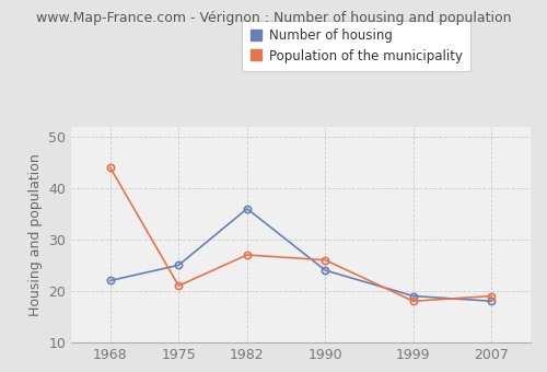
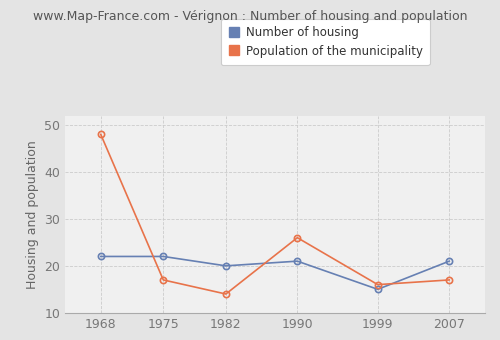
Population of the municipality/1968: 44 -> 48
Number of housing/1975: 25 -> 22
Population of the municipality/1975: 21 -> 17
Number of housing/1982: 36 -> 20
Population of the municipality/1982: 27 -> 14
Number of housing/1990: 24 -> 21
Number of housing/1999: 19 -> 15
Population of the municipality/1999: 18 -> 16
Number of housing/2007: 18 -> 21
Population of the municipality/2007: 19 -> 17
